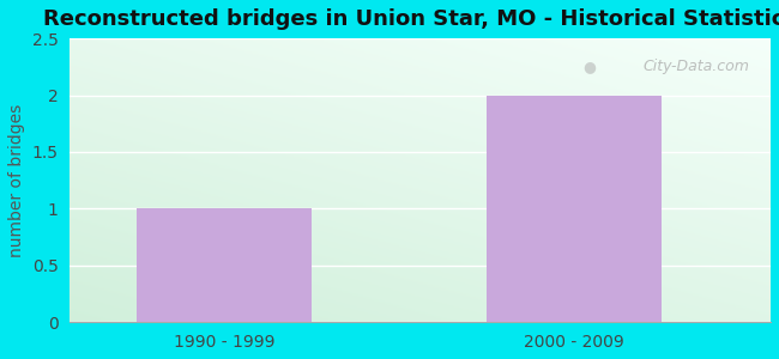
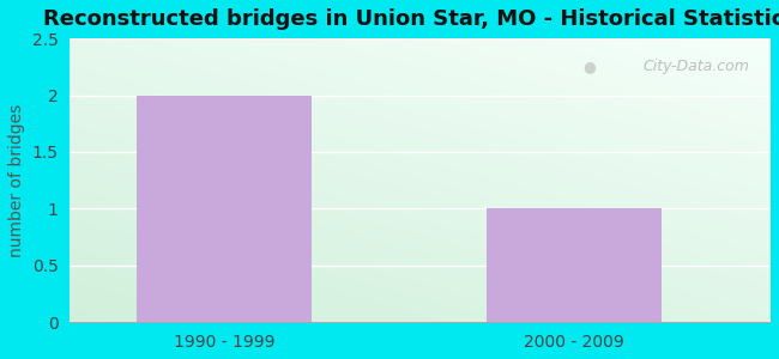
1990 - 1999: 1 -> 2
2000 - 2009: 2 -> 1
